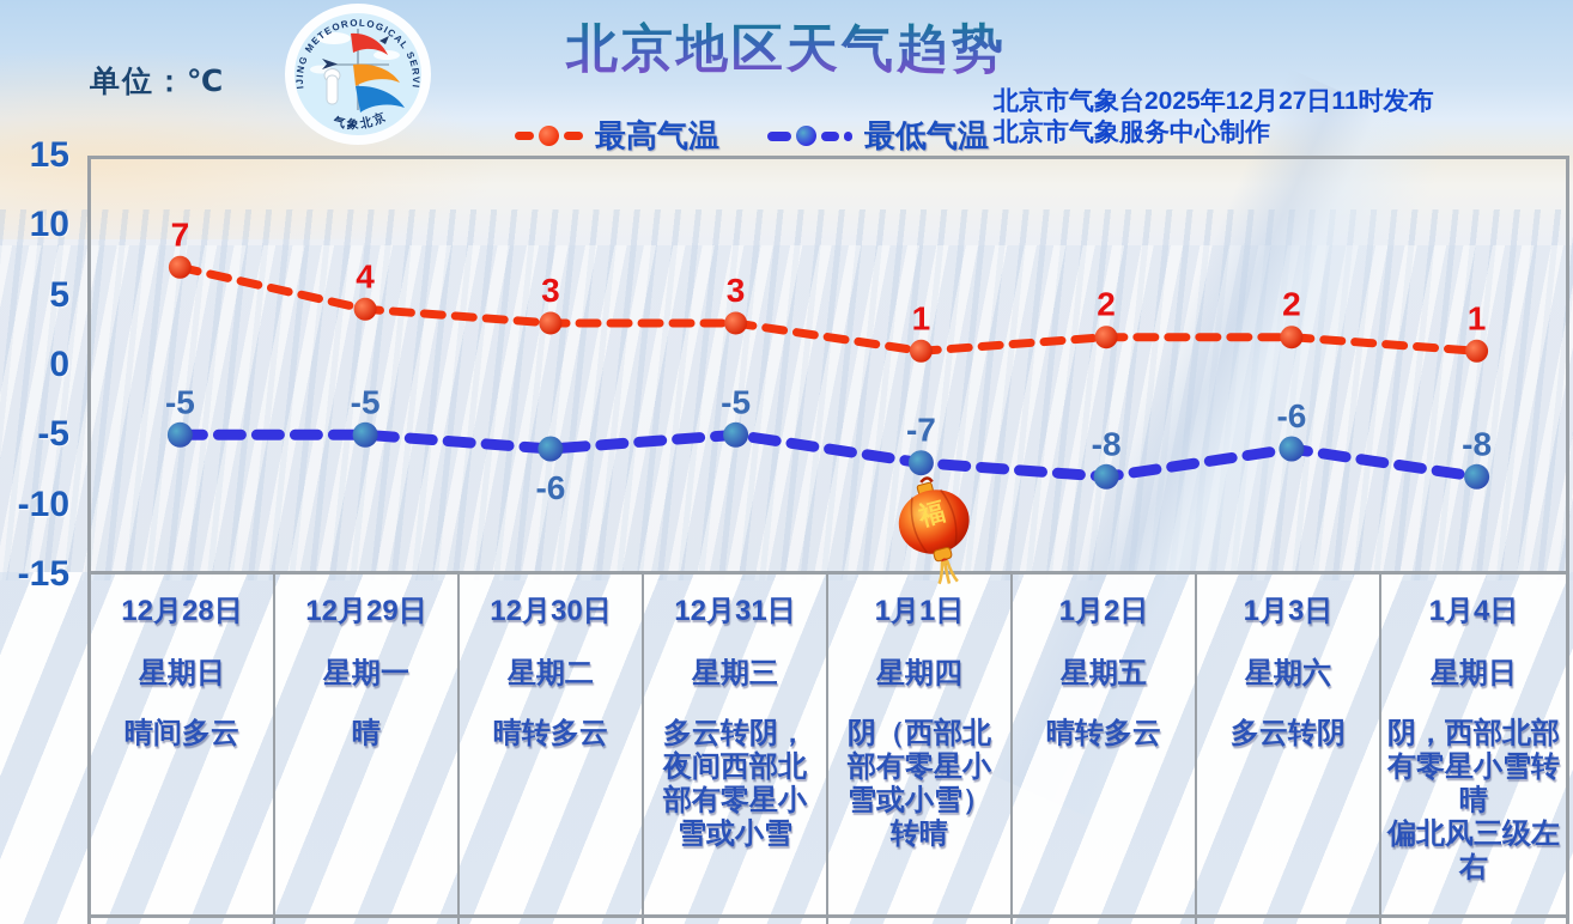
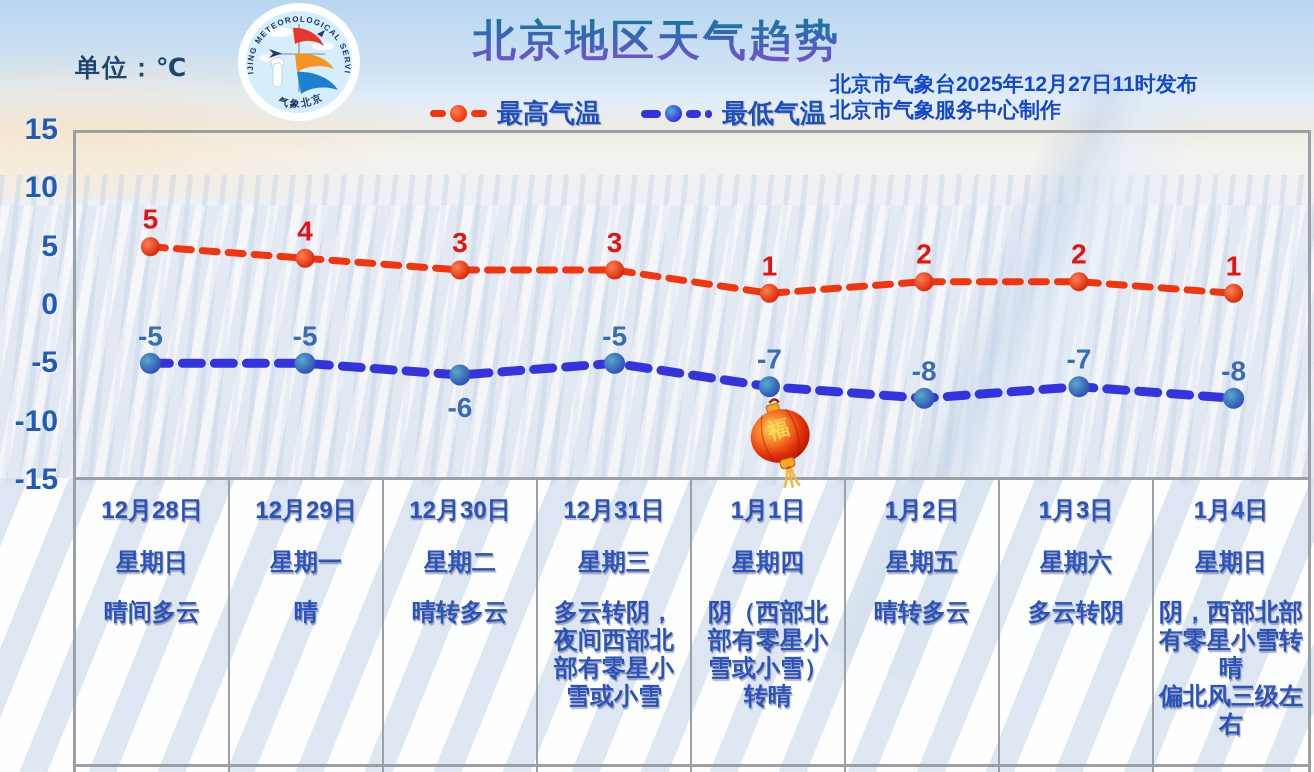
最高气温/12月28日: 7 -> 5
最低气温/1月3日: -6 -> -7
